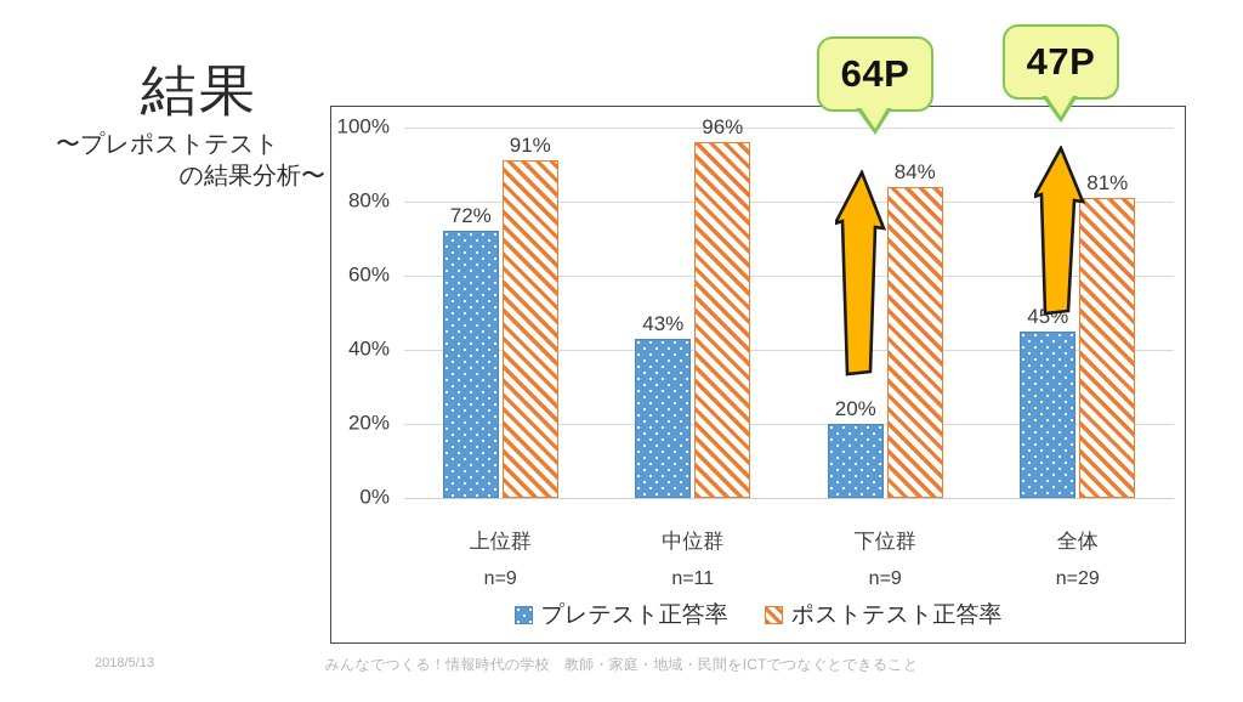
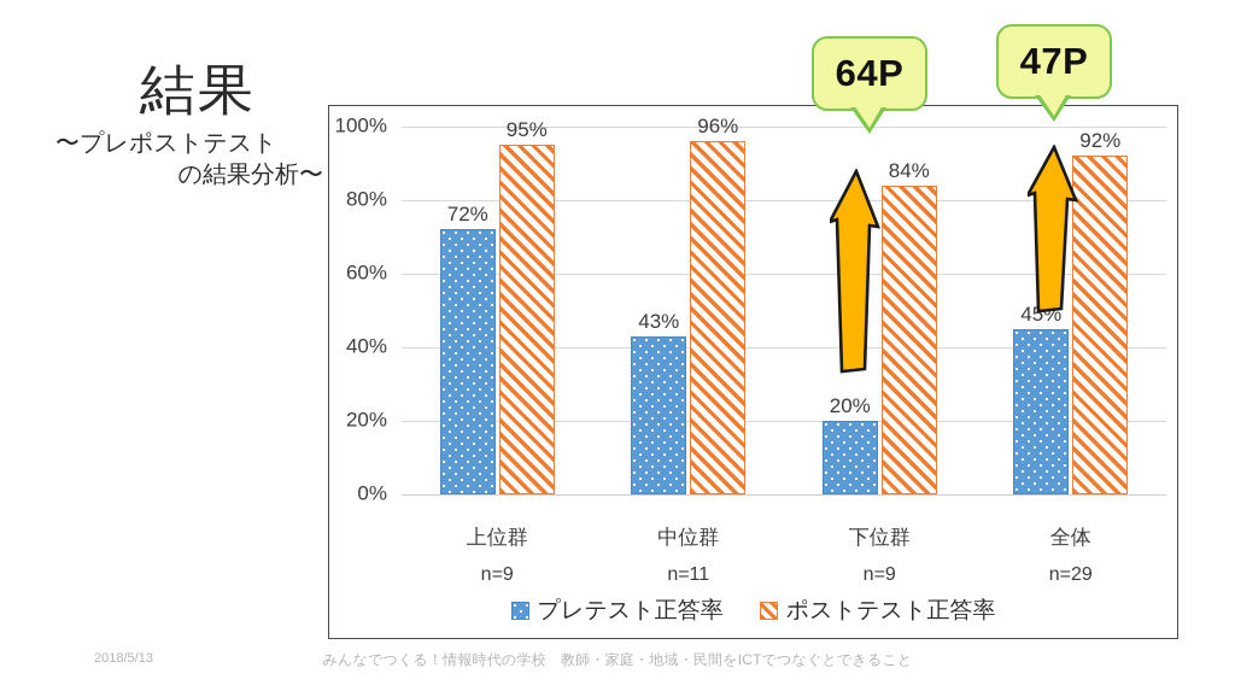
ポストテスト正答率/上位群: 91% -> 95%
ポストテスト正答率/全体: 81% -> 92%
